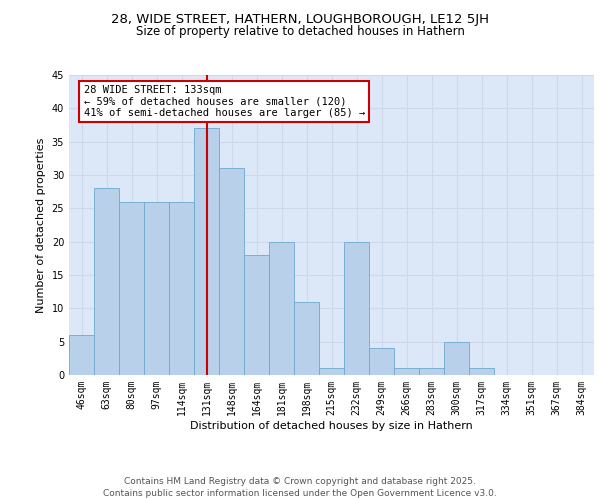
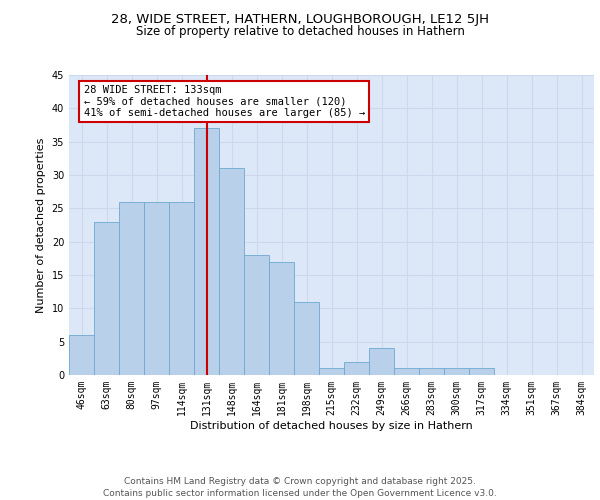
63sqm: 28 -> 23
181sqm: 20 -> 17
232sqm: 20 -> 2
300sqm: 5 -> 1
